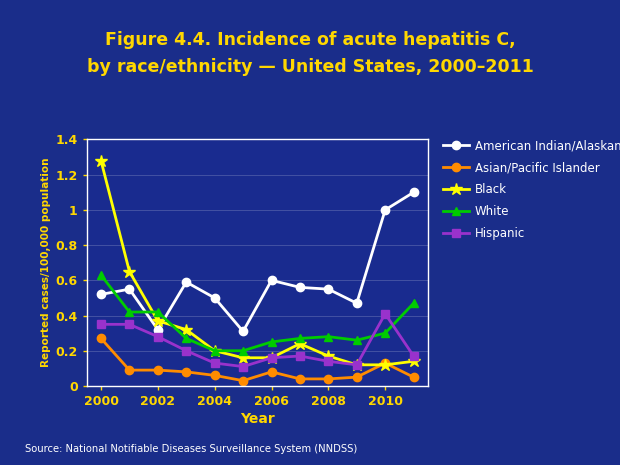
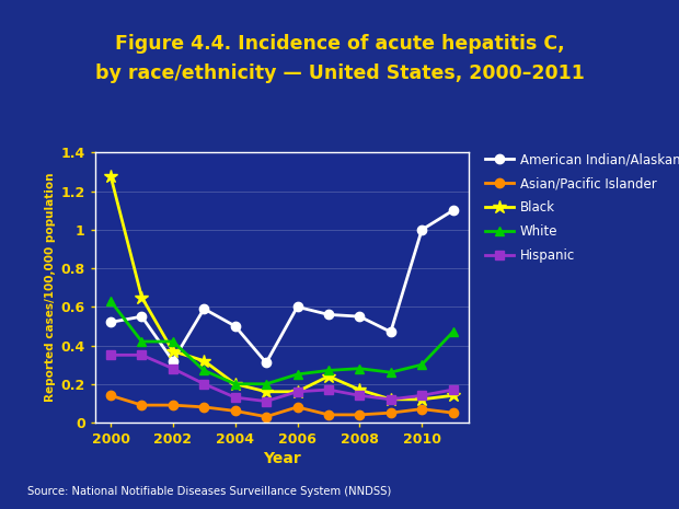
Asian/Pacific Islander/2000: 0.27 -> 0.14
Asian/Pacific Islander/2010: 0.13 -> 0.07
Hispanic/2010: 0.41 -> 0.14
